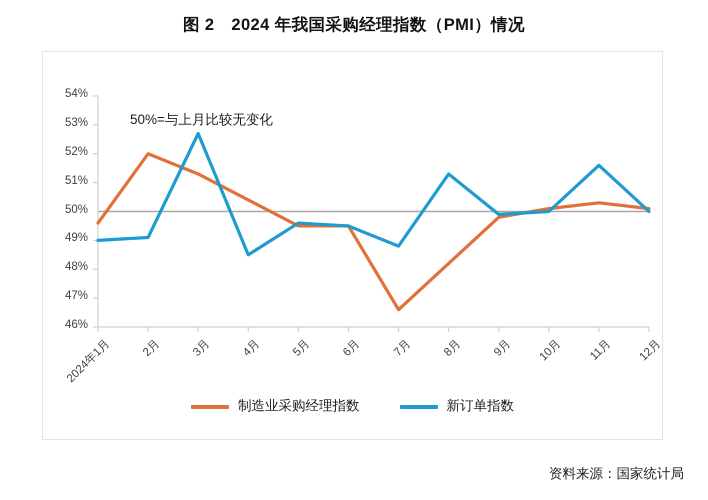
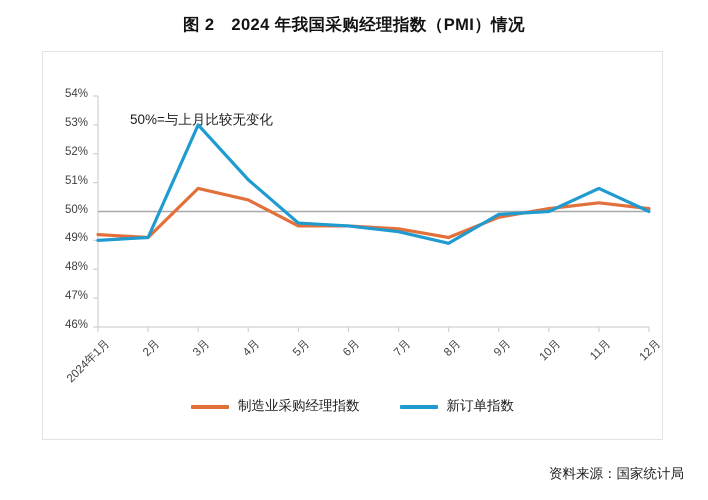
制造业采购经理指数/2024年1月: 49.6% -> 49.2%
制造业采购经理指数/2月: 52.0% -> 49.1%
制造业采购经理指数/3月: 51.3% -> 50.8%
新订单指数/3月: 52.7% -> 53.0%
新订单指数/4月: 48.5% -> 51.1%
制造业采购经理指数/7月: 46.6% -> 49.4%
新订单指数/7月: 48.8% -> 49.3%
制造业采购经理指数/8月: 48.2% -> 49.1%
新订单指数/8月: 51.3% -> 48.9%
新订单指数/11月: 51.6% -> 50.8%
